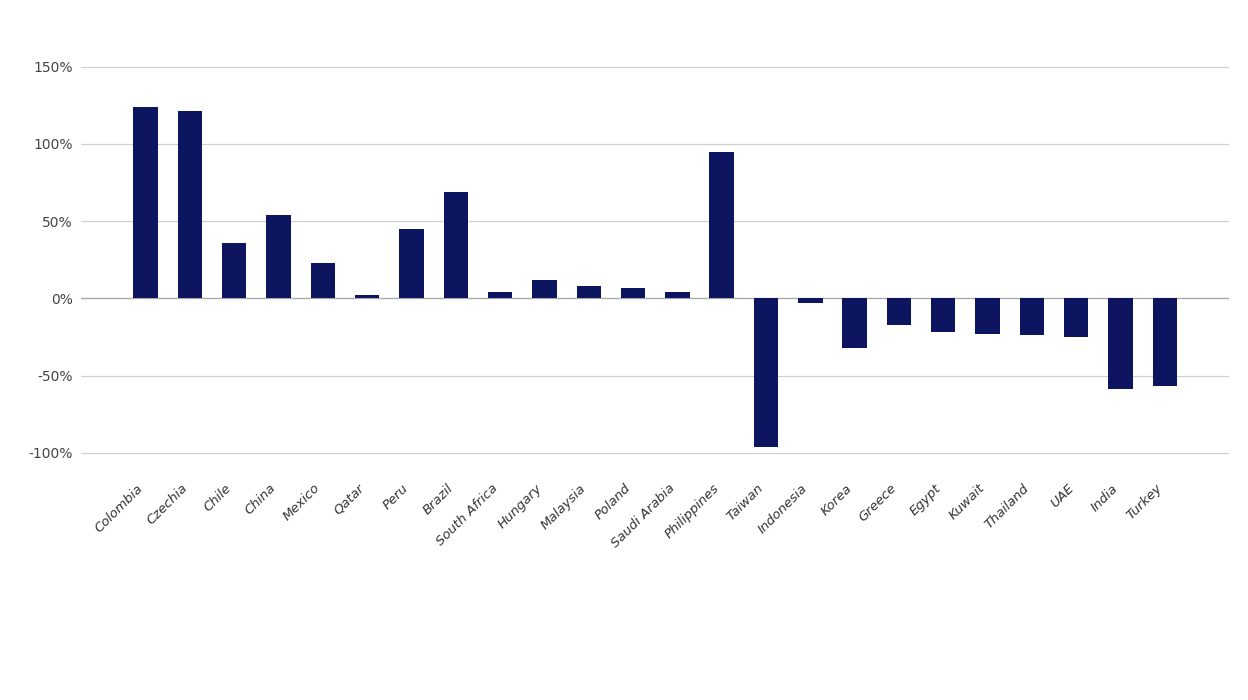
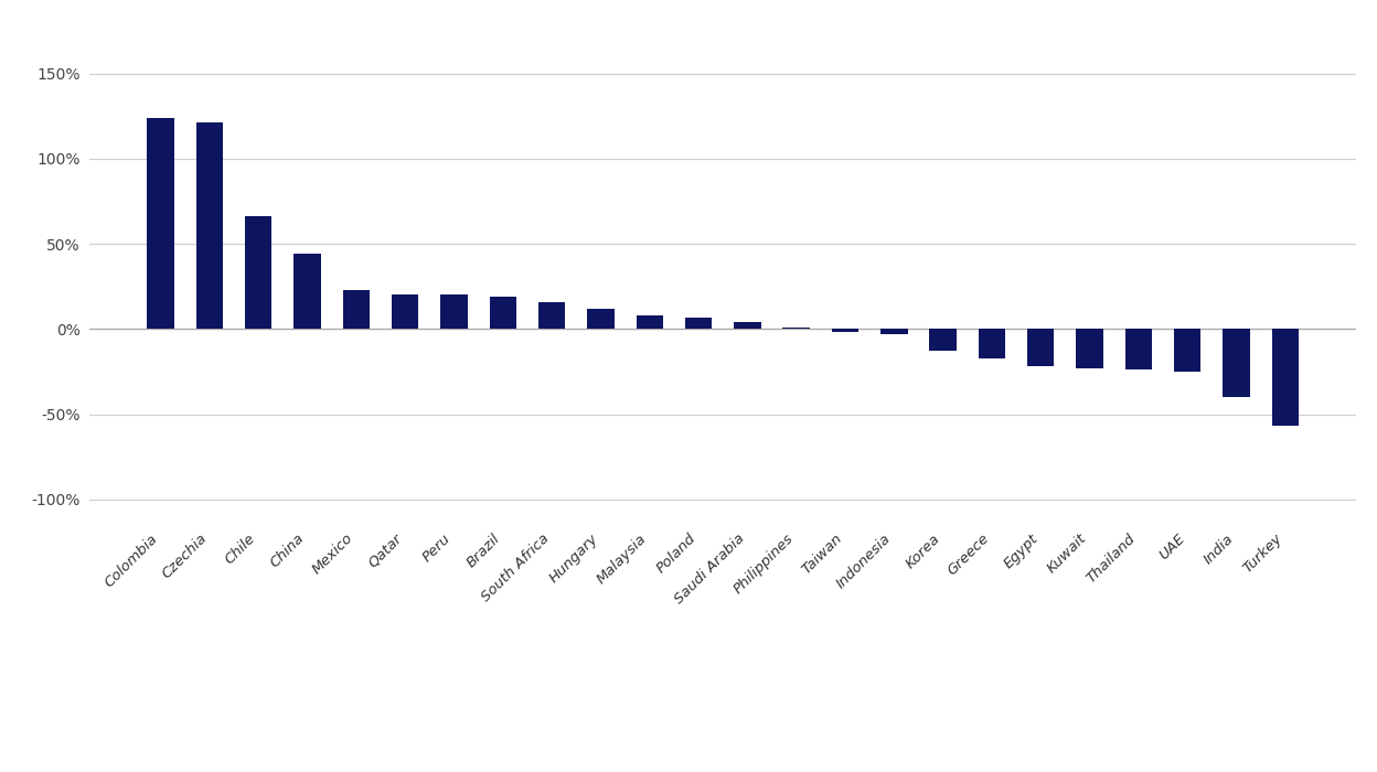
Chile: 36% -> 66%
China: 54% -> 44%
Qatar: 2% -> 20%
Peru: 45% -> 20%
Brazil: 69% -> 19%
South Africa: 4% -> 16%
Philippines: 95% -> 1%
Taiwan: -96% -> -2%
Korea: -32% -> -13%
India: -59% -> -40%
